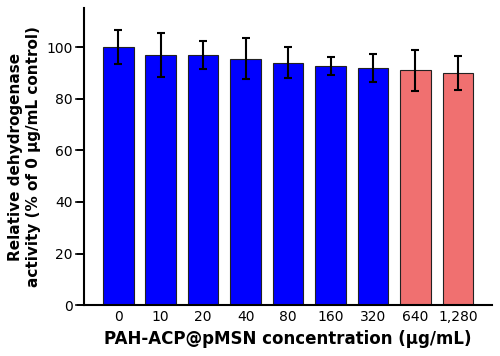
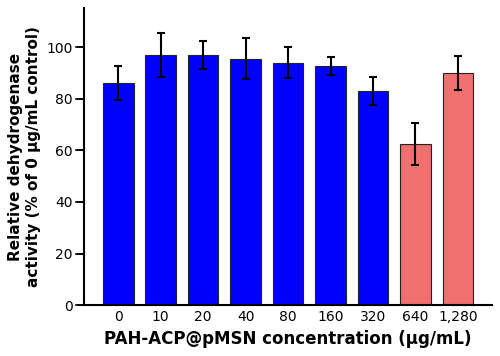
0: 100.0 -> 86.0
320: 92.0 -> 83.0
640: 91.0 -> 62.5
